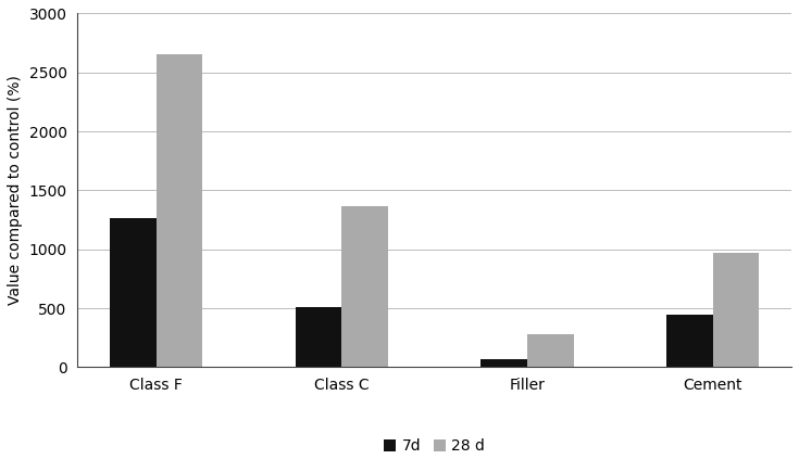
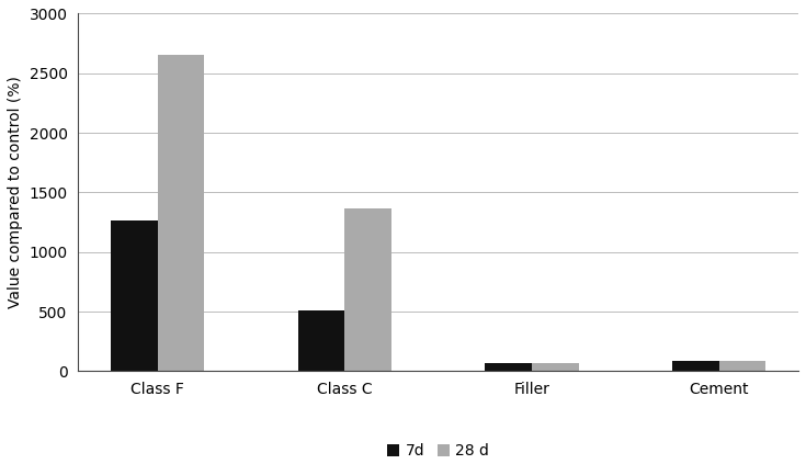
28 d/Filler: 280 -> 70
7d/Cement: 450 -> 90
28 d/Cement: 970 -> 90
